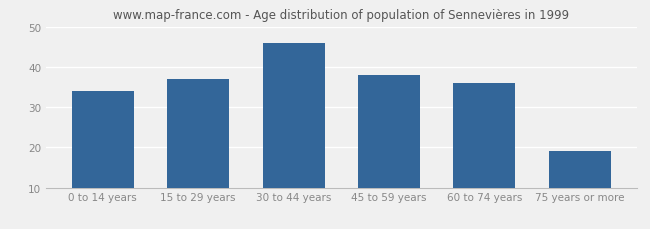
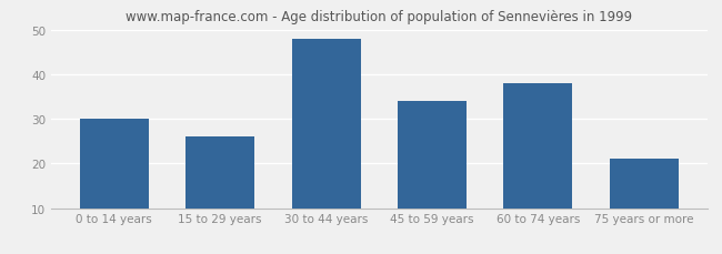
0 to 14 years: 34 -> 30
15 to 29 years: 37 -> 26
30 to 44 years: 46 -> 48
45 to 59 years: 38 -> 34
60 to 74 years: 36 -> 38
75 years or more: 19 -> 21
